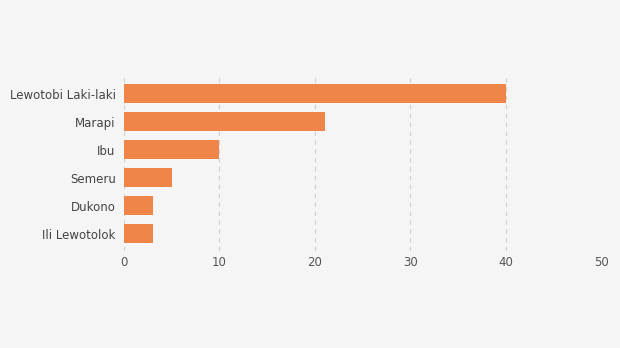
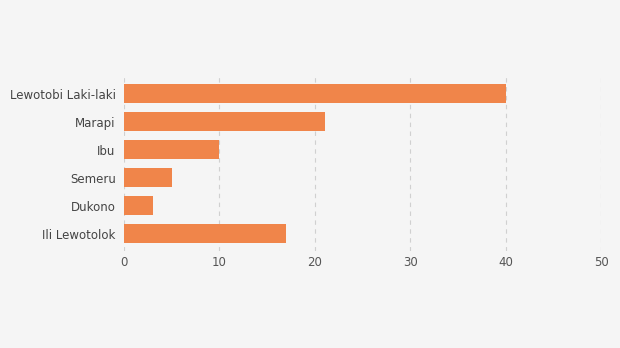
Ili Lewotolok: 3 -> 17
